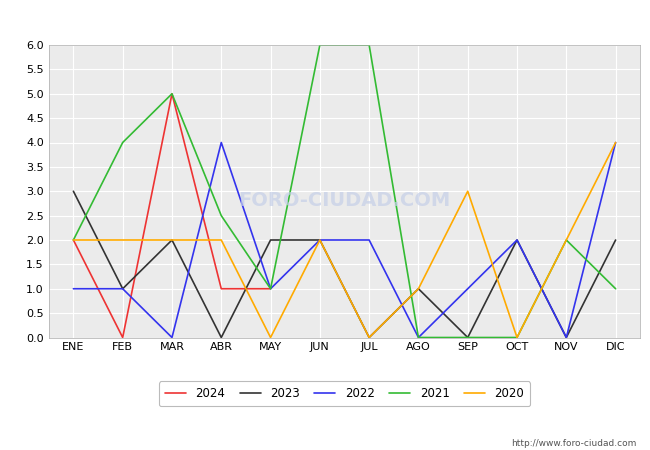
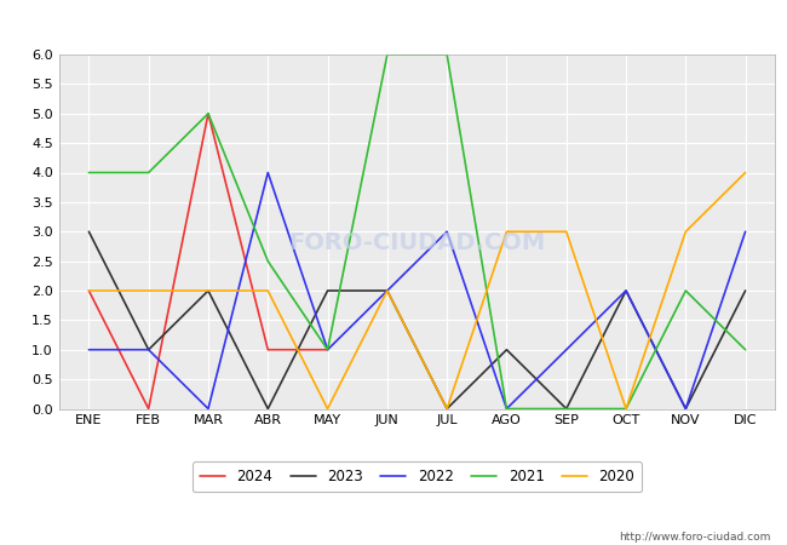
2021/ENE: 2.0 -> 4.0
2022/JUL: 2 -> 3
2020/AGO: 1 -> 3
2020/NOV: 2 -> 3
2022/DIC: 4 -> 3
